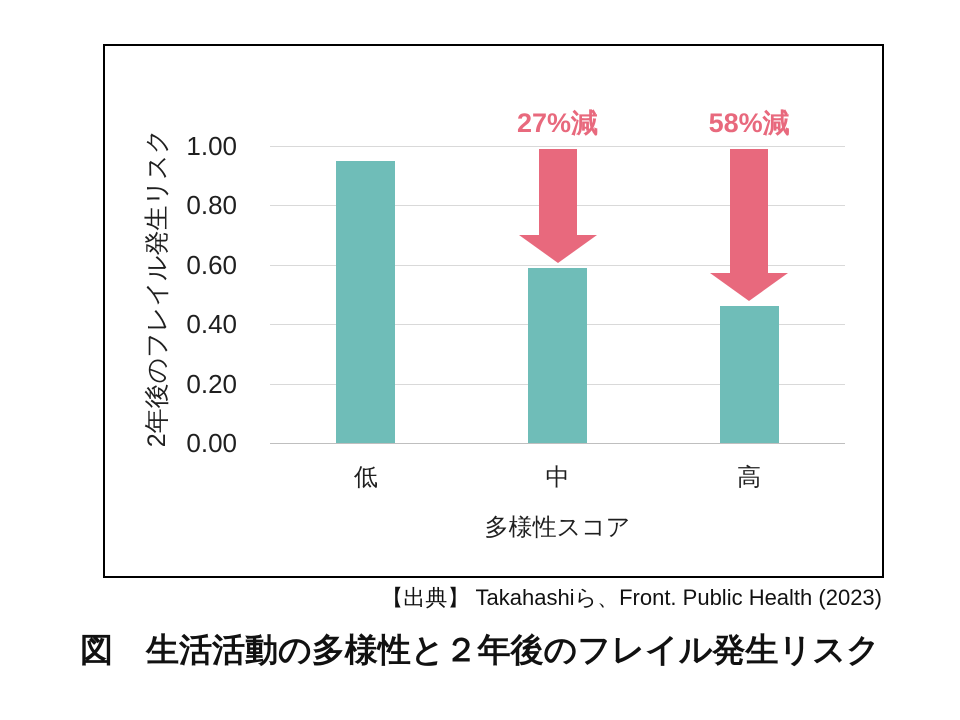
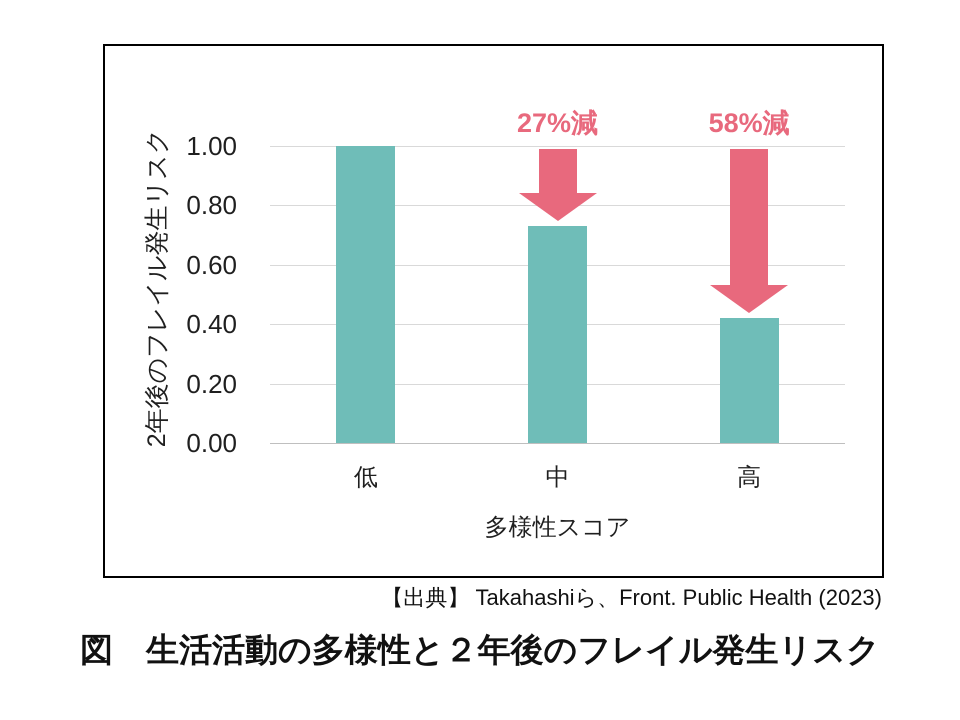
低: 0.95 -> 1.00
中: 0.59 -> 0.73
高: 0.46 -> 0.42
